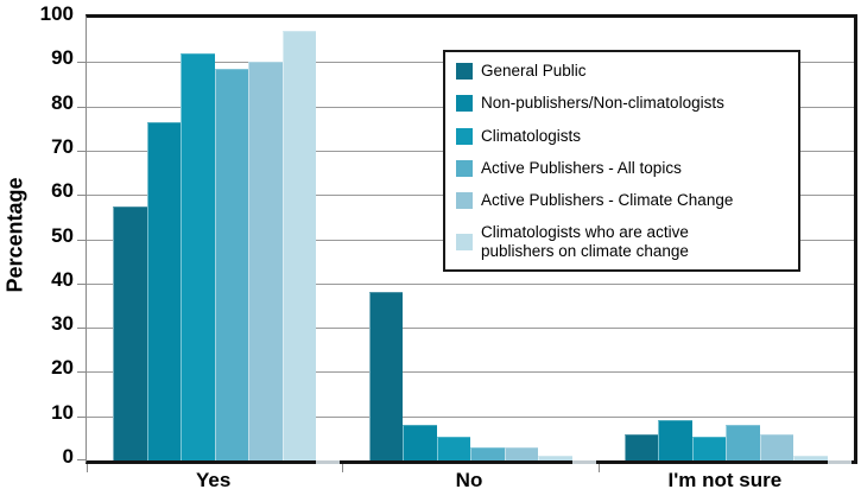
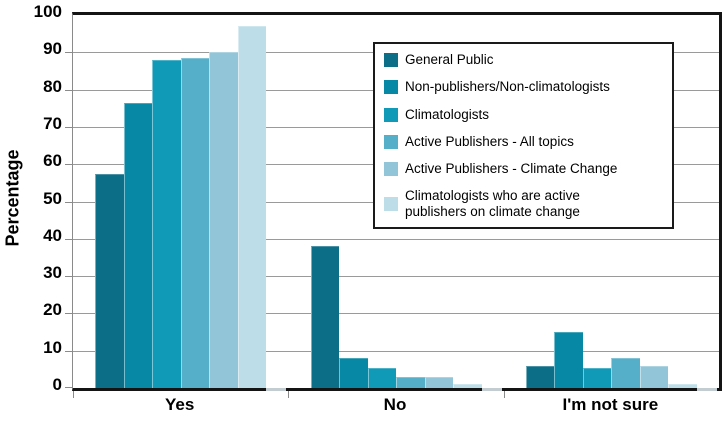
Climatologists/Yes: 92 -> 88
Non-publishers/Non-climatologists/I'm not sure: 9 -> 15
